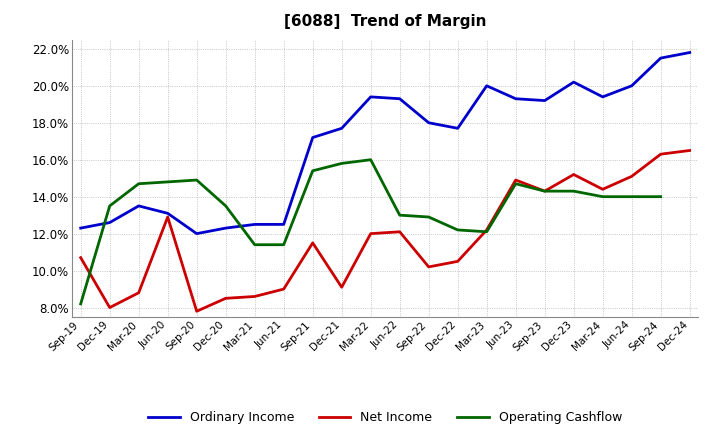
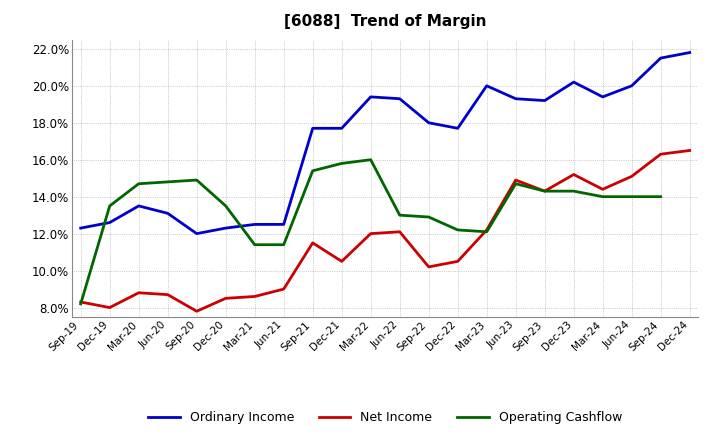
Net Income/Sep-19: 10.7% -> 8.3%
Net Income/Jun-20: 12.9% -> 8.7%
Ordinary Income/Sep-21: 17.2% -> 17.7%
Net Income/Dec-21: 9.1% -> 10.5%
